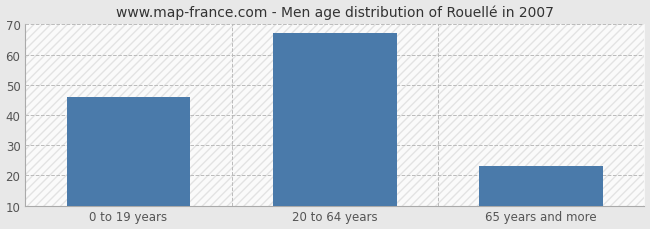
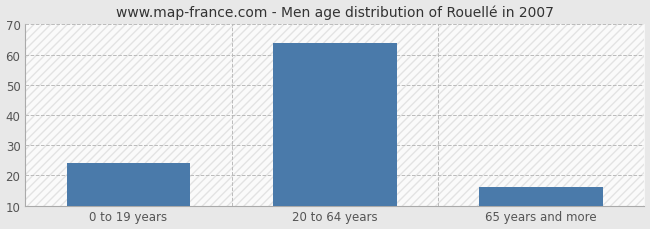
0 to 19 years: 46 -> 24
20 to 64 years: 67 -> 64
65 years and more: 23 -> 16
